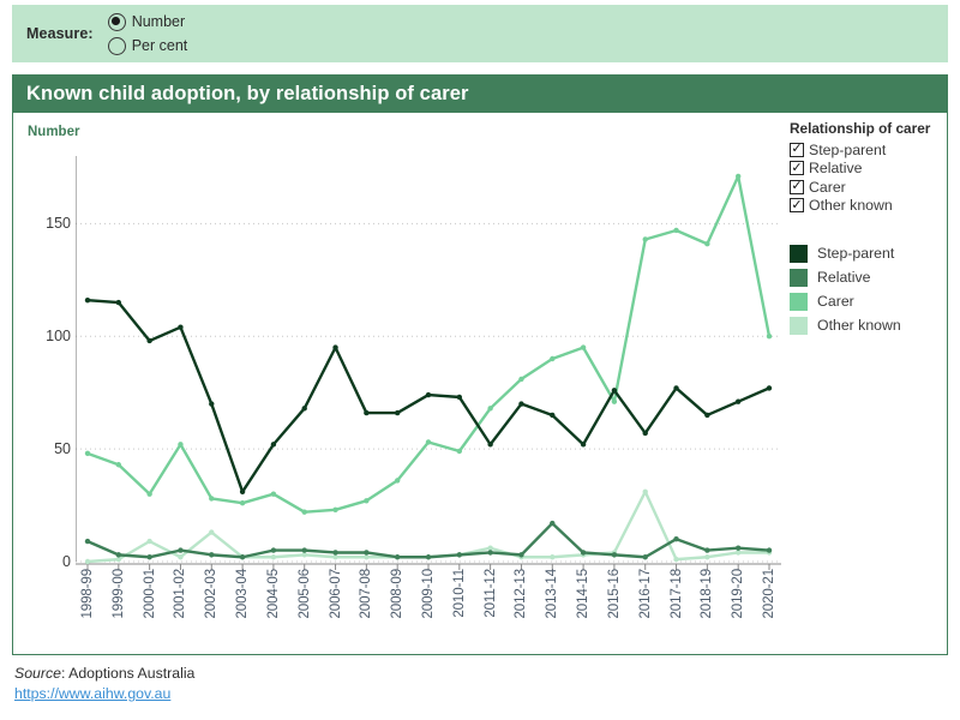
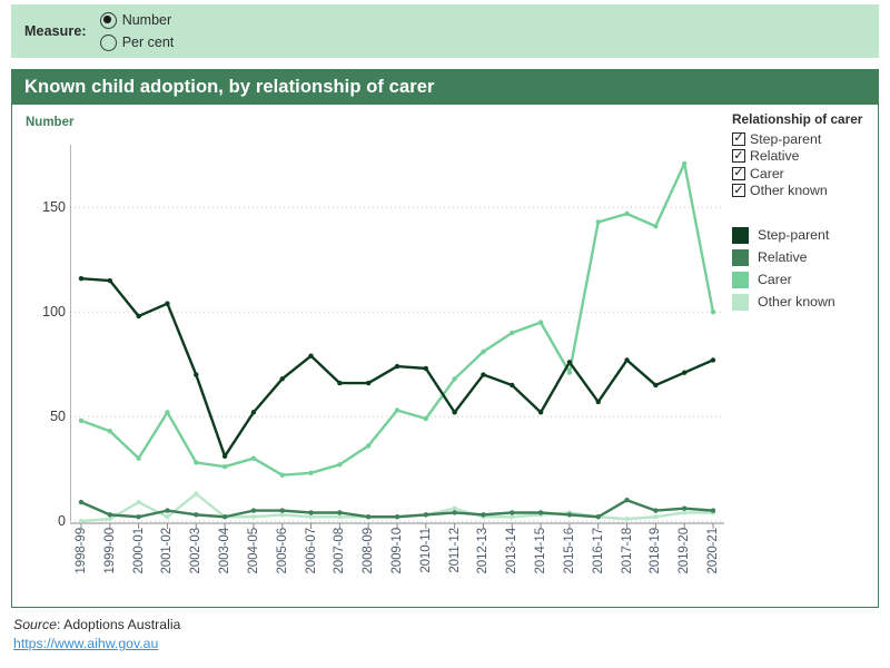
Step-parent/2006-07: 95 -> 79
Relative/2013-14: 17 -> 4
Other known/2016-17: 31 -> 2
